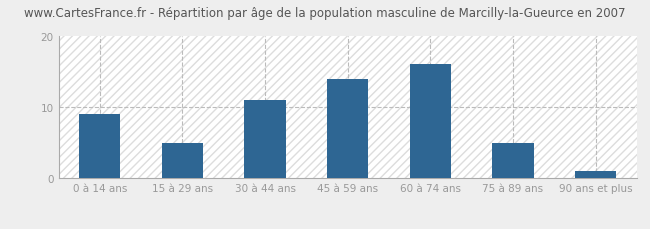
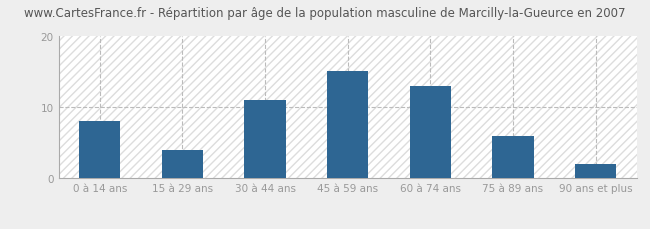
0 à 14 ans: 9 -> 8
15 à 29 ans: 5 -> 4
45 à 59 ans: 14 -> 15
60 à 74 ans: 16 -> 13
75 à 89 ans: 5 -> 6
90 ans et plus: 1 -> 2
